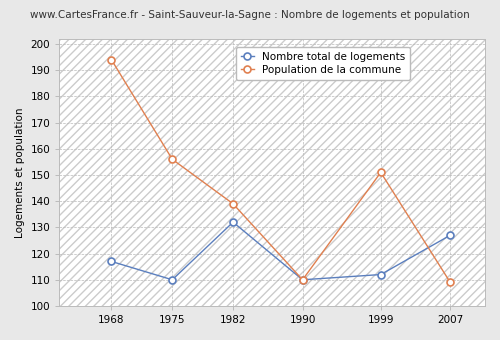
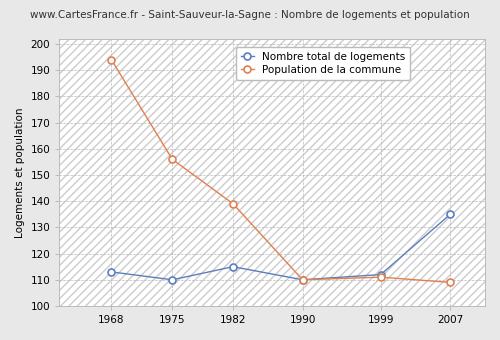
Nombre total de logements/1968: 117 -> 113
Nombre total de logements/1982: 132 -> 115
Population de la commune/1999: 151 -> 111
Nombre total de logements/2007: 127 -> 135
